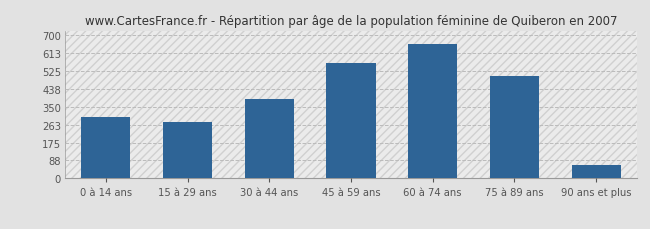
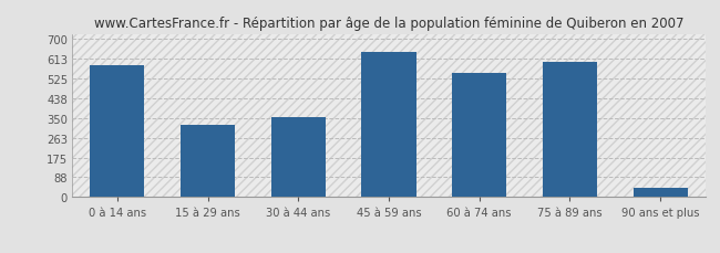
0 à 14 ans: 300 -> 585
15 à 29 ans: 275 -> 320
30 à 44 ans: 390 -> 355
45 à 59 ans: 565 -> 645
60 à 74 ans: 655 -> 550
75 à 89 ans: 500 -> 600
90 ans et plus: 65 -> 40
